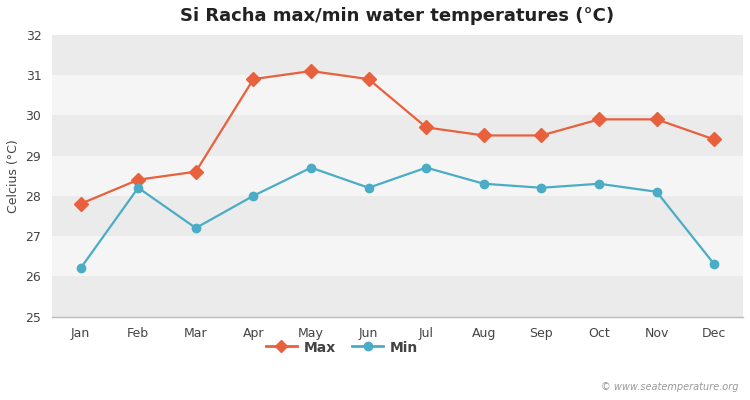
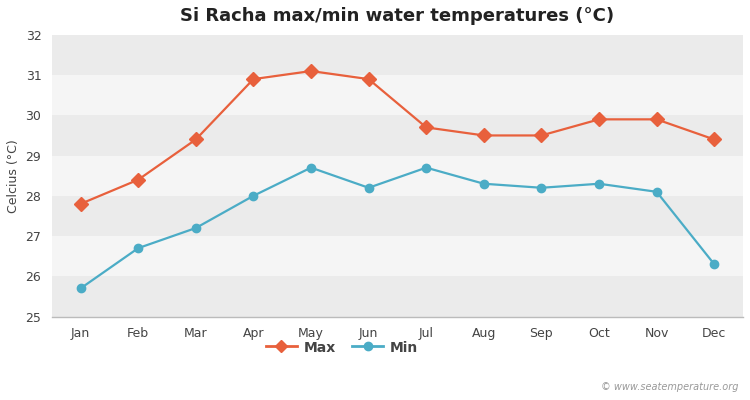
Min/Jan: 26.2 -> 25.7
Min/Feb: 28.2 -> 26.7
Max/Mar: 28.6 -> 29.4
